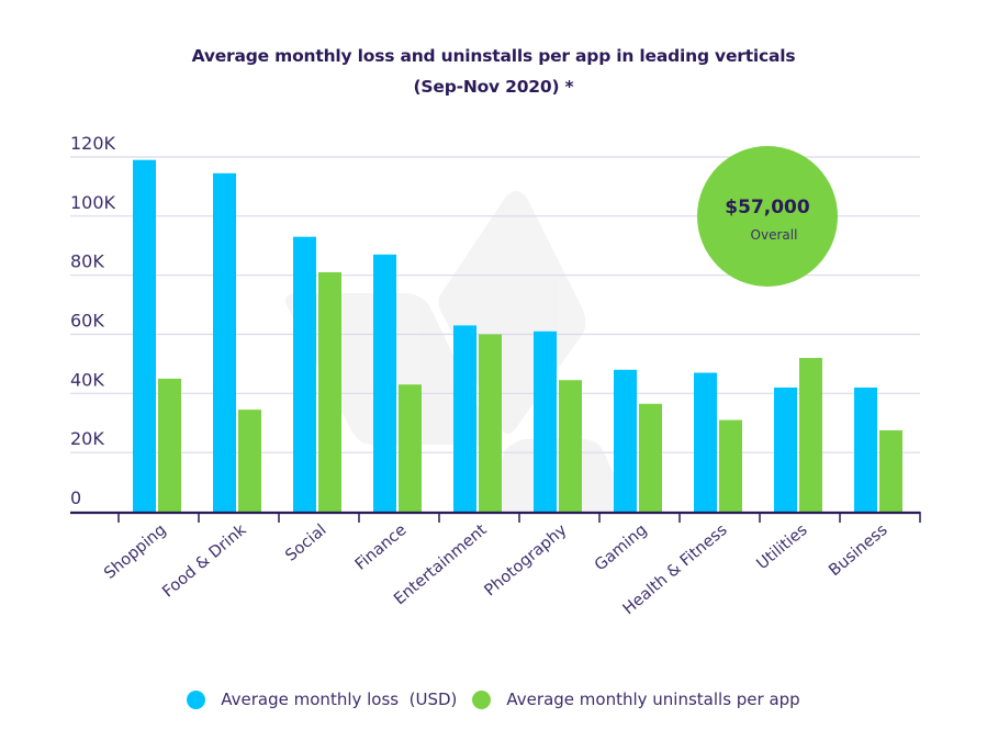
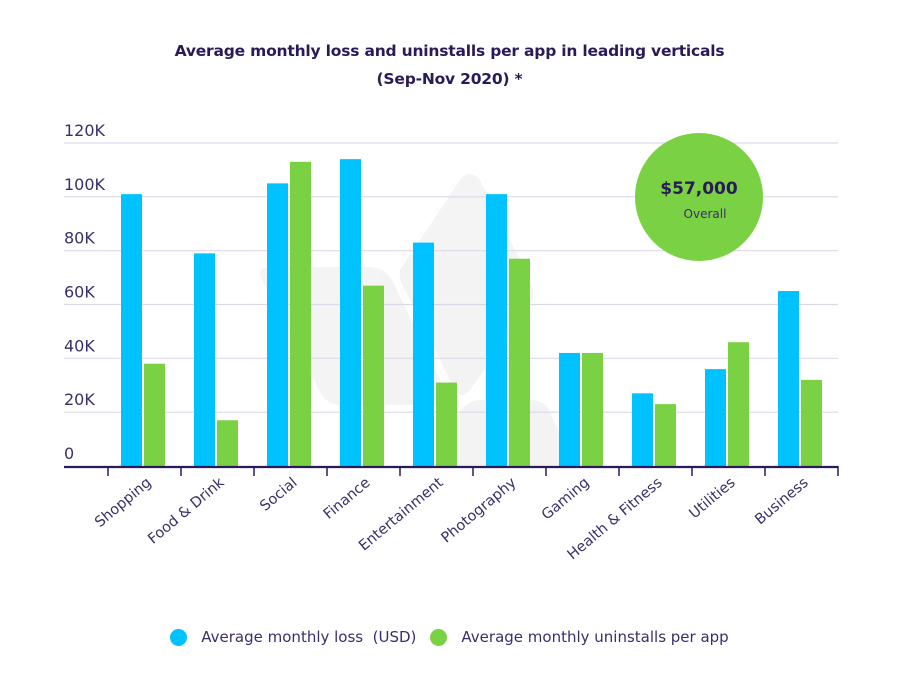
Average monthly loss (USD)/Shopping: 119K -> 101K
Average monthly uninstalls per app/Shopping: 45K -> 38K
Average monthly loss (USD)/Food & Drink: 114K -> 79K
Average monthly uninstalls per app/Food & Drink: 34K -> 17K
Average monthly loss (USD)/Social: 93K -> 105K
Average monthly uninstalls per app/Social: 81K -> 113K
Average monthly loss (USD)/Finance: 87K -> 114K
Average monthly uninstalls per app/Finance: 43K -> 67K
Average monthly loss (USD)/Entertainment: 63K -> 83K
Average monthly uninstalls per app/Entertainment: 60K -> 31K
Average monthly loss (USD)/Photography: 61K -> 101K
Average monthly uninstalls per app/Photography: 44K -> 77K
Average monthly loss (USD)/Gaming: 48K -> 42K
Average monthly uninstalls per app/Gaming: 36K -> 42K
Average monthly loss (USD)/Health & Fitness: 47K -> 27K
Average monthly uninstalls per app/Health & Fitness: 31K -> 23K
Average monthly loss (USD)/Utilities: 42K -> 36K
Average monthly uninstalls per app/Utilities: 52K -> 46K
Average monthly loss (USD)/Business: 42K -> 65K
Average monthly uninstalls per app/Business: 28K -> 32K
